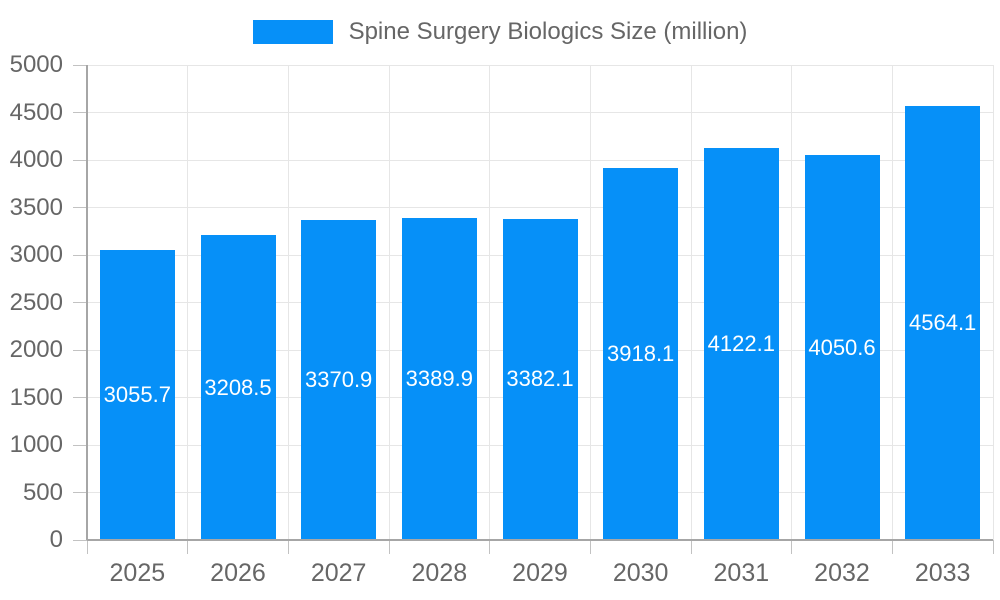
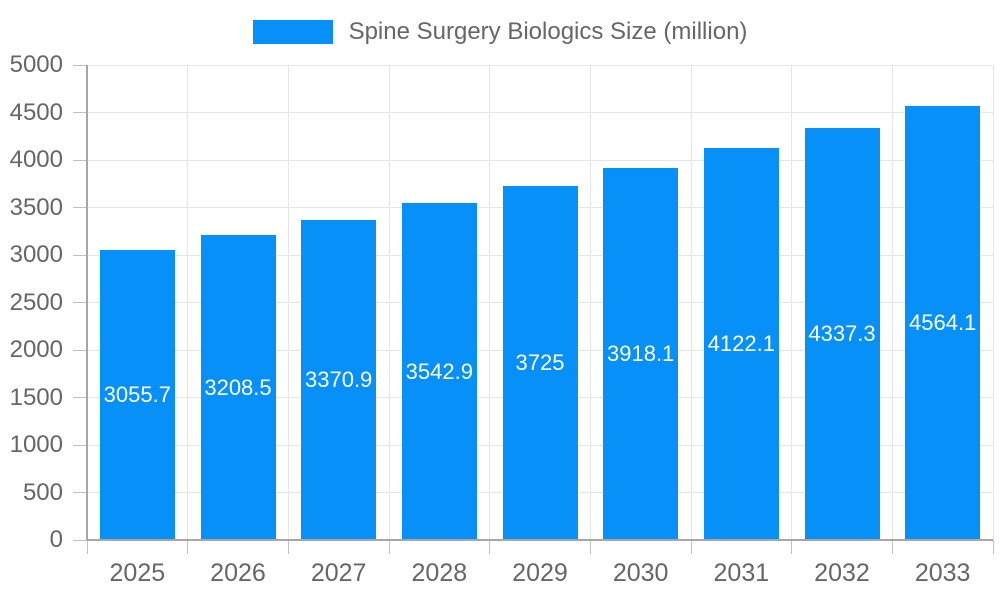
2028: 3389.9 -> 3542.9
2029: 3382.1 -> 3725
2032: 4050.6 -> 4337.3
